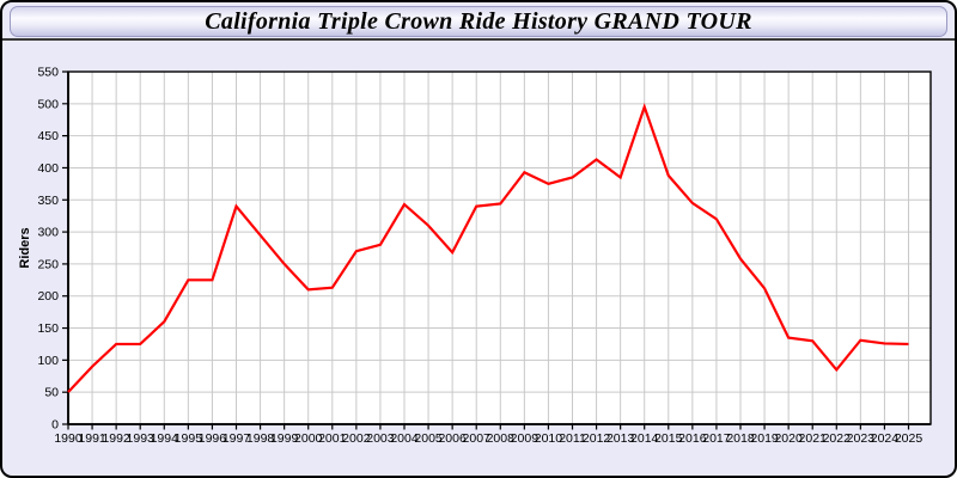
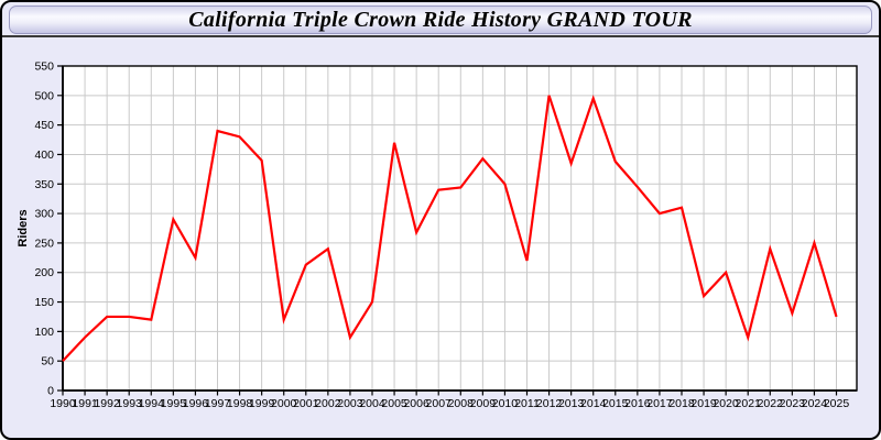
1994: 160 -> 120
1995: 220 -> 290
1997: 340 -> 440
1998: 300 -> 430
1999: 250 -> 390
2000: 210 -> 120
2002: 270 -> 240
2003: 280 -> 90
2004: 340 -> 150
2005: 310 -> 420
2010: 380 -> 350
2011: 380 -> 220
2012: 410 -> 500
2017: 320 -> 300
2018: 260 -> 310
2019: 210 -> 160
2020: 140 -> 200
2021: 130 -> 90
2022: 80 -> 240
2024: 130 -> 250
